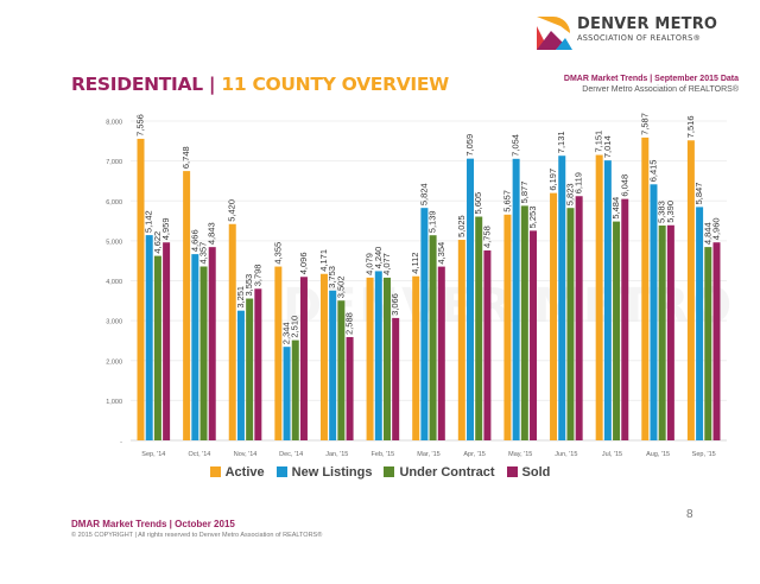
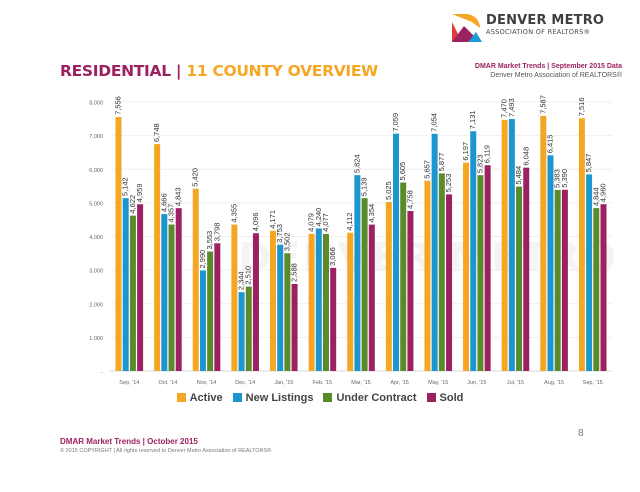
New Listings/Nov, '14: 3,251 -> 2,990
Active/Jul, '15: 7,151 -> 7,470
New Listings/Jul, '15: 7,014 -> 7,493
